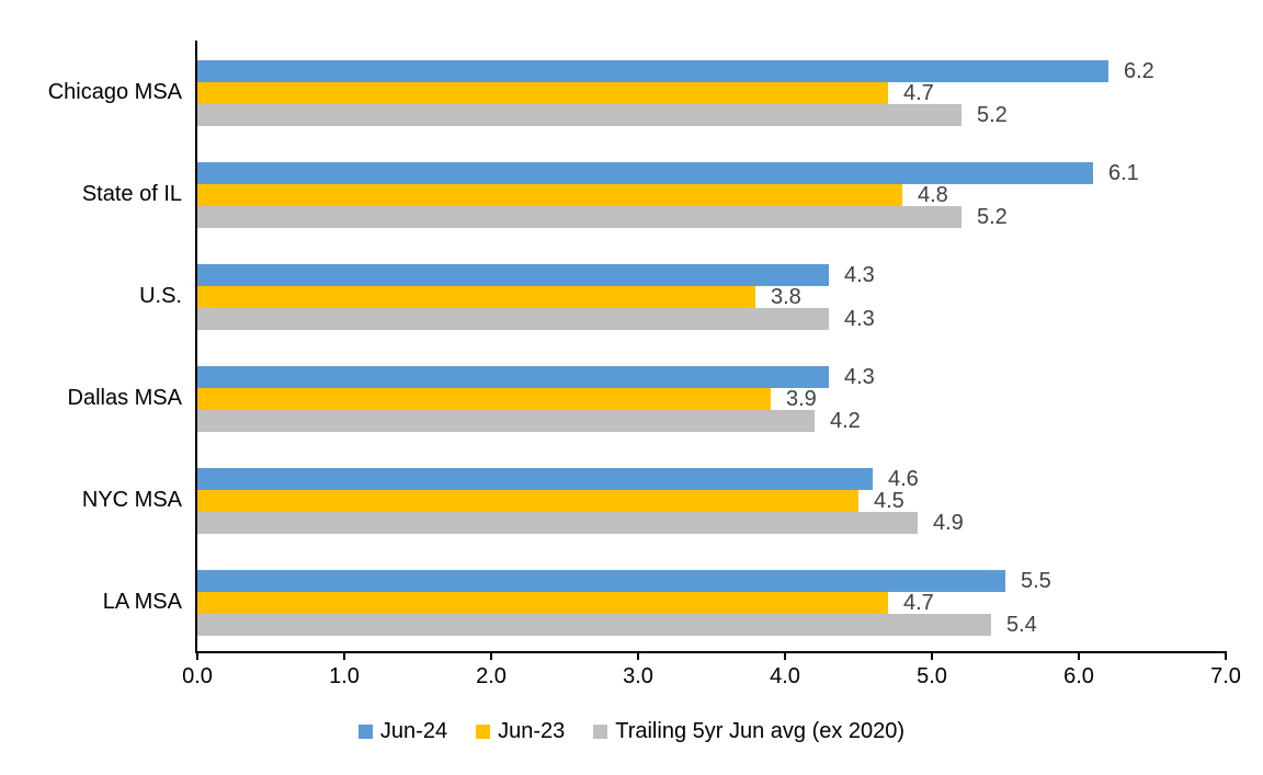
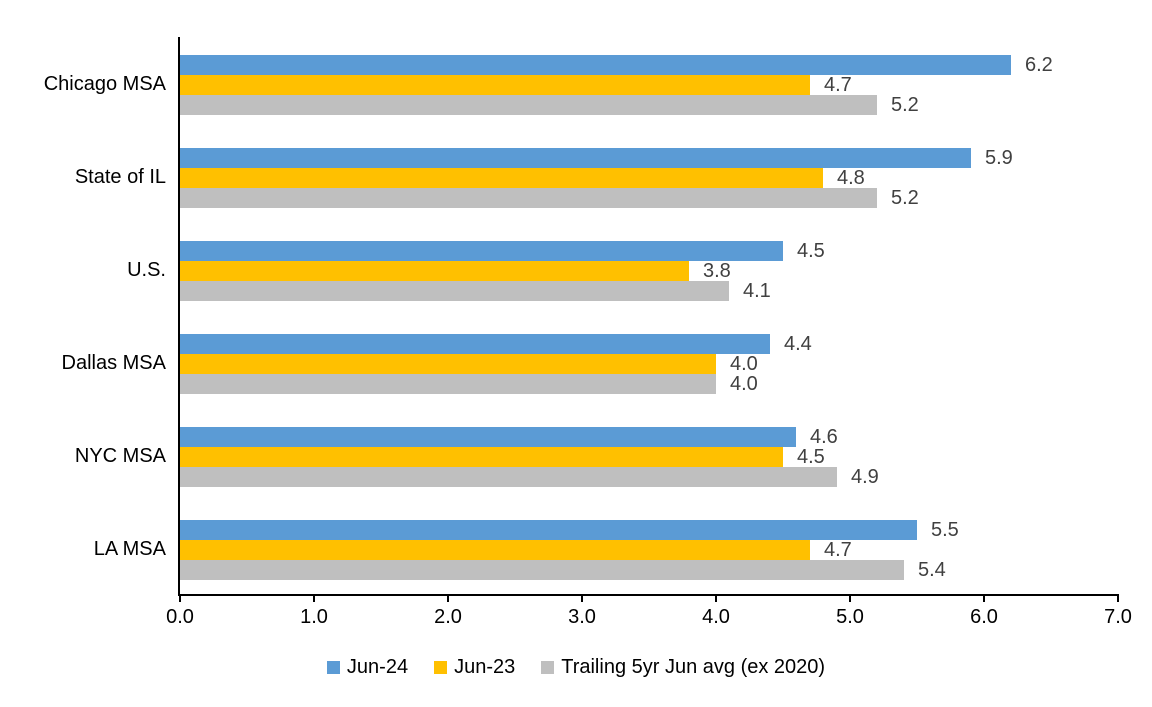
Jun-24/State of IL: 6.1 -> 5.9
Jun-24/U.S.: 4.3 -> 4.5
Trailing 5yr Jun avg (ex 2020)/U.S.: 4.3 -> 4.1
Jun-24/Dallas MSA: 4.3 -> 4.4
Jun-23/Dallas MSA: 3.9 -> 4.0
Trailing 5yr Jun avg (ex 2020)/Dallas MSA: 4.2 -> 4.0
